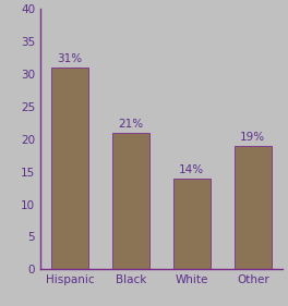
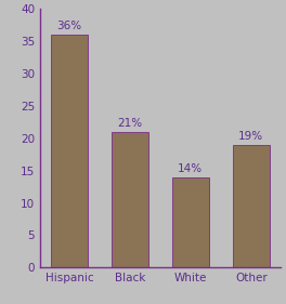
Hispanic: 31% -> 36%
